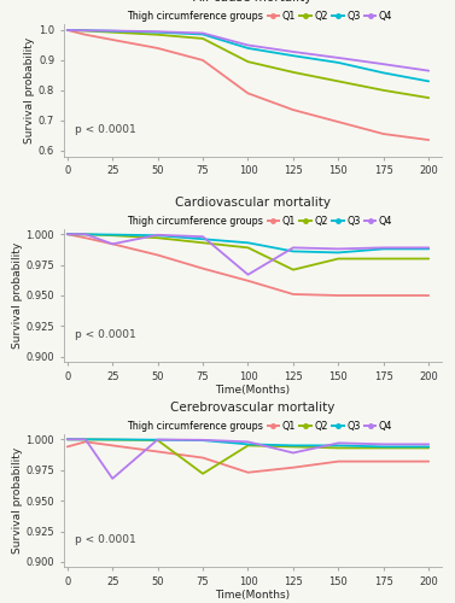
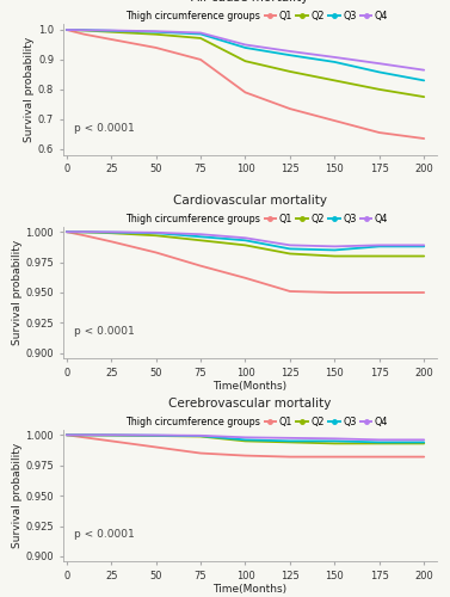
Cardiovascular mortality/Q4/25: 0.992 -> 1.000
Cardiovascular mortality/Q4/100: 0.967 -> 0.995
Cardiovascular mortality/Q2/125: 0.971 -> 0.982
Cerebrovascular mortality/Q1/0: 0.994 -> 1.000
Cerebrovascular mortality/Q4/25: 0.968 -> 1.000
Cerebrovascular mortality/Q2/75: 0.972 -> 0.999
Cerebrovascular mortality/Q1/100: 0.973 -> 0.983
Cerebrovascular mortality/Q1/125: 0.977 -> 0.982
Cerebrovascular mortality/Q4/125: 0.989 -> 0.998
